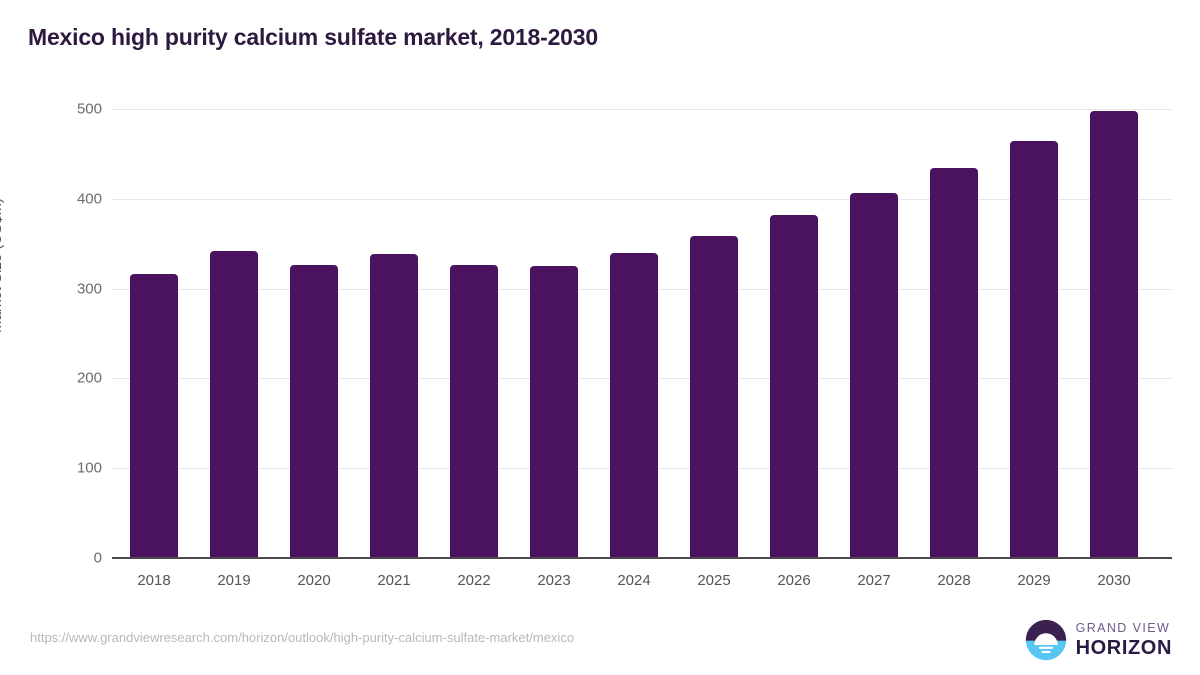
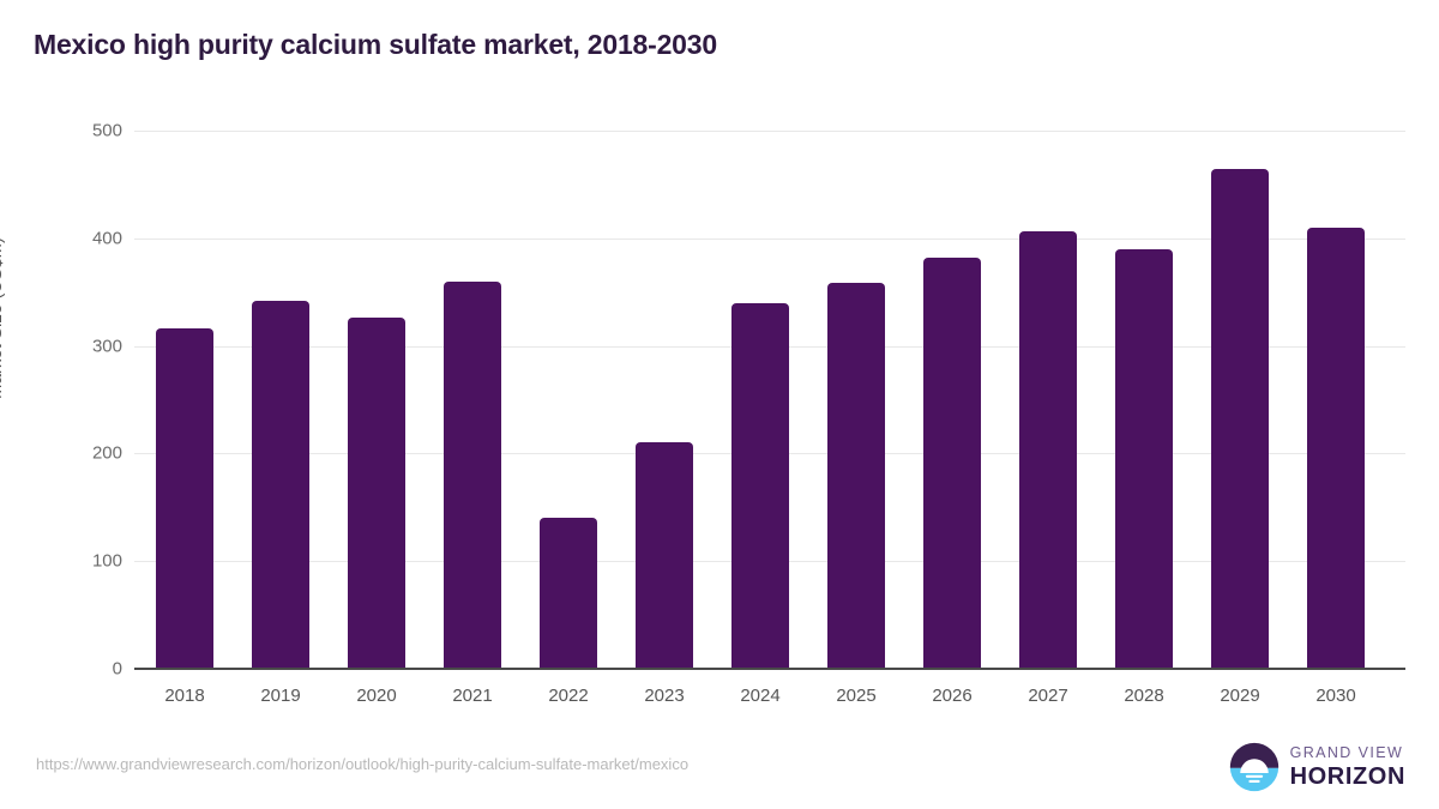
2021: 340 -> 360
2022: 330 -> 140
2023: 320 -> 210
2028: 430 -> 390
2030: 500 -> 410
